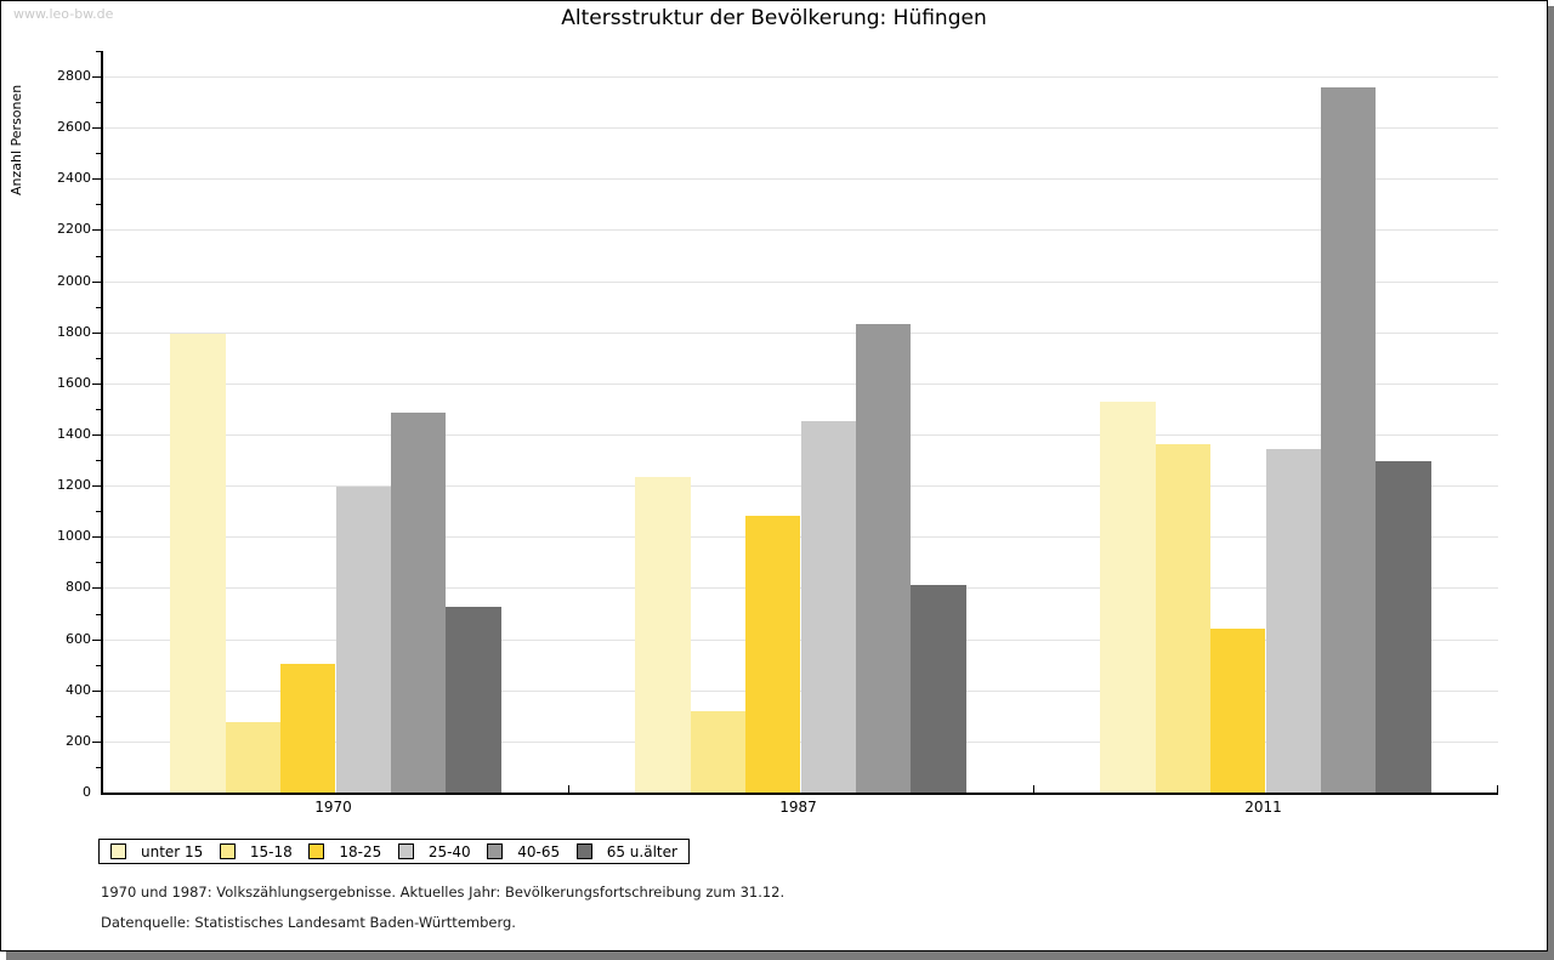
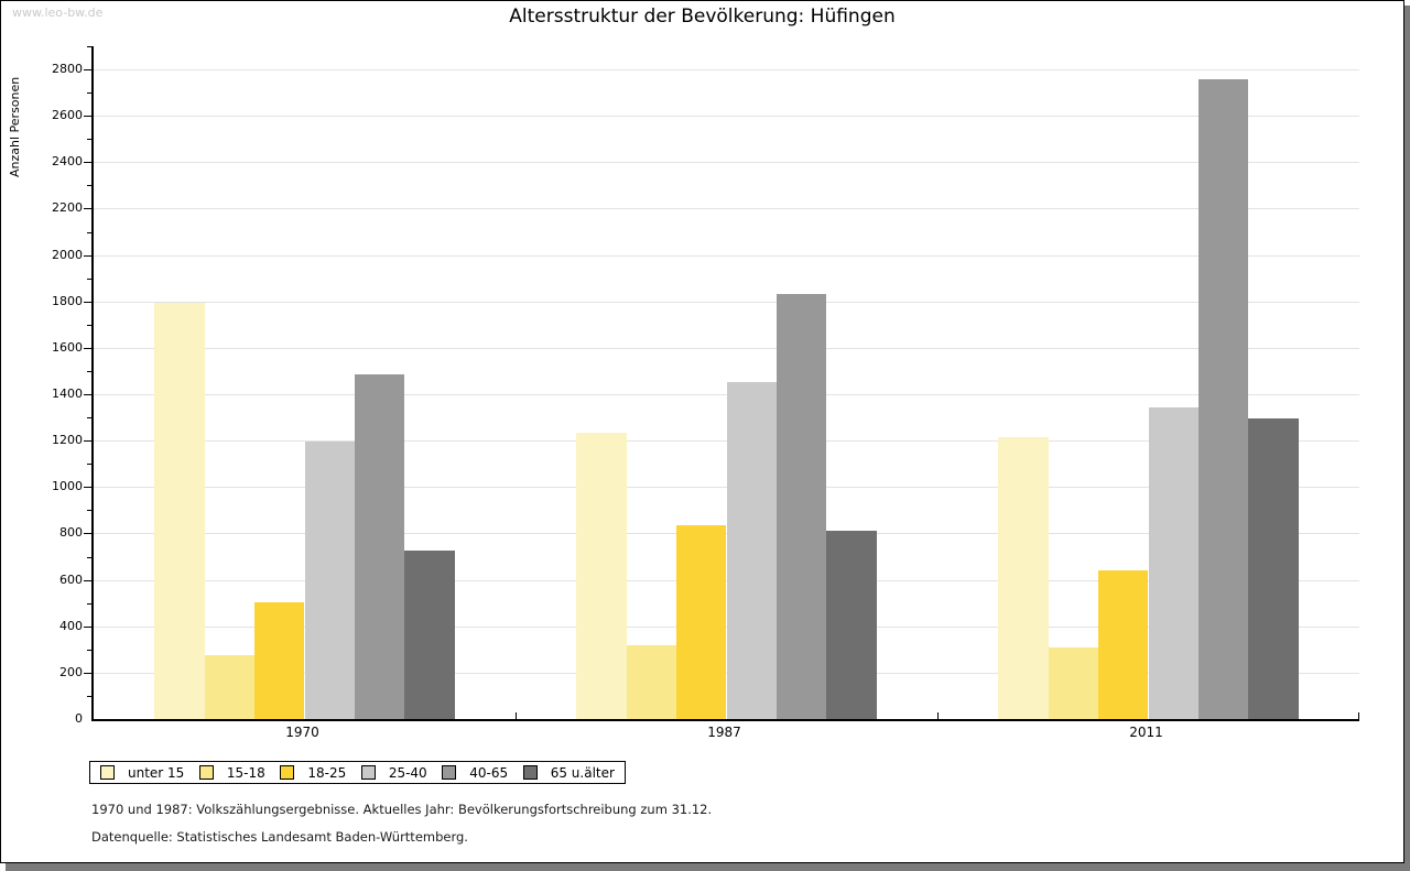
18-25/1987: 1080 -> 840
unter 15/2011: 1530 -> 1210
15-18/2011: 1360 -> 310
